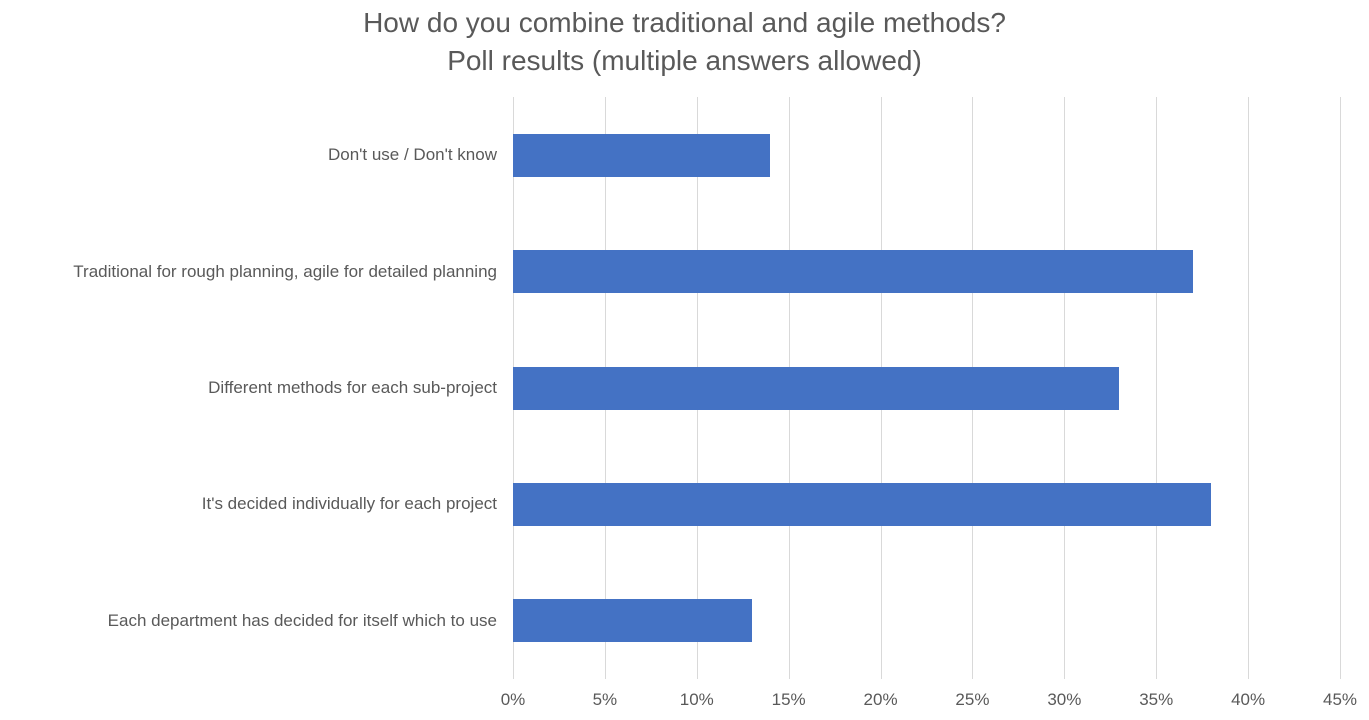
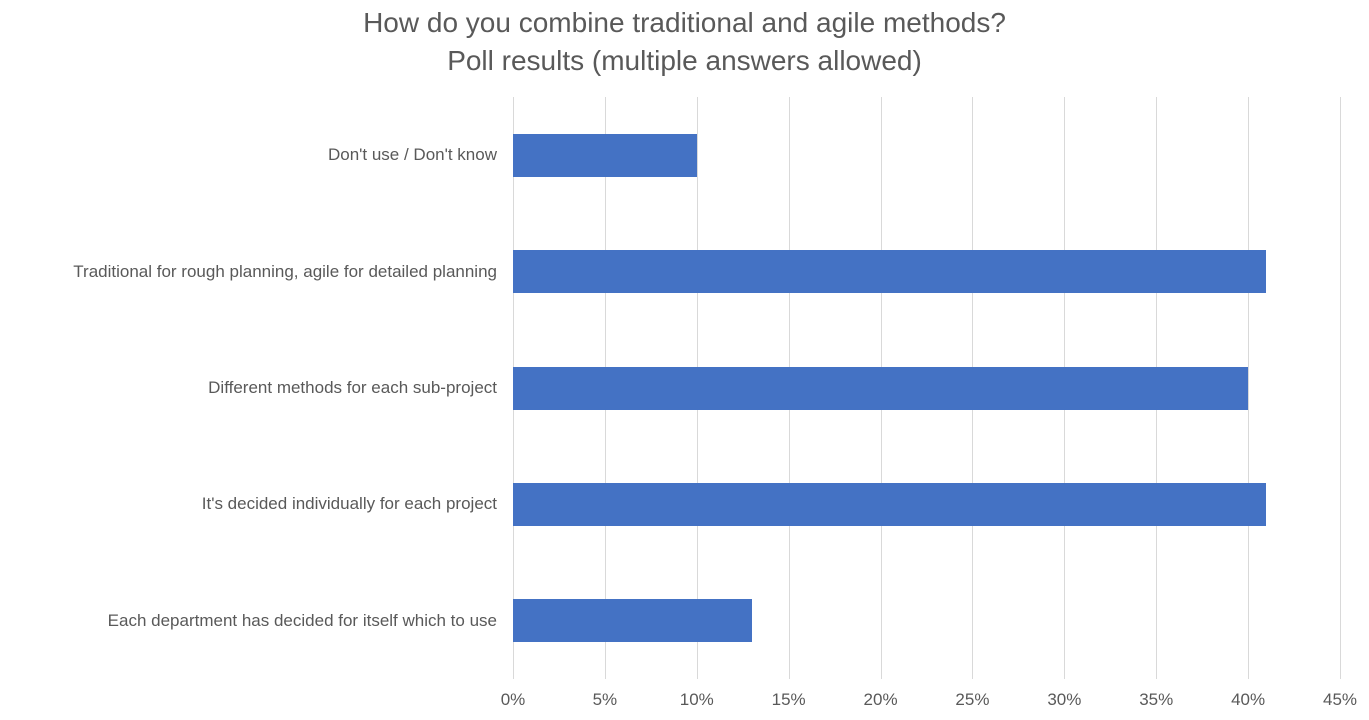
Don't use / Don't know: 14% -> 10%
Traditional for rough planning, agile for detailed planning: 37% -> 41%
Different methods for each sub-project: 33% -> 40%
It's decided individually for each project: 38% -> 41%
